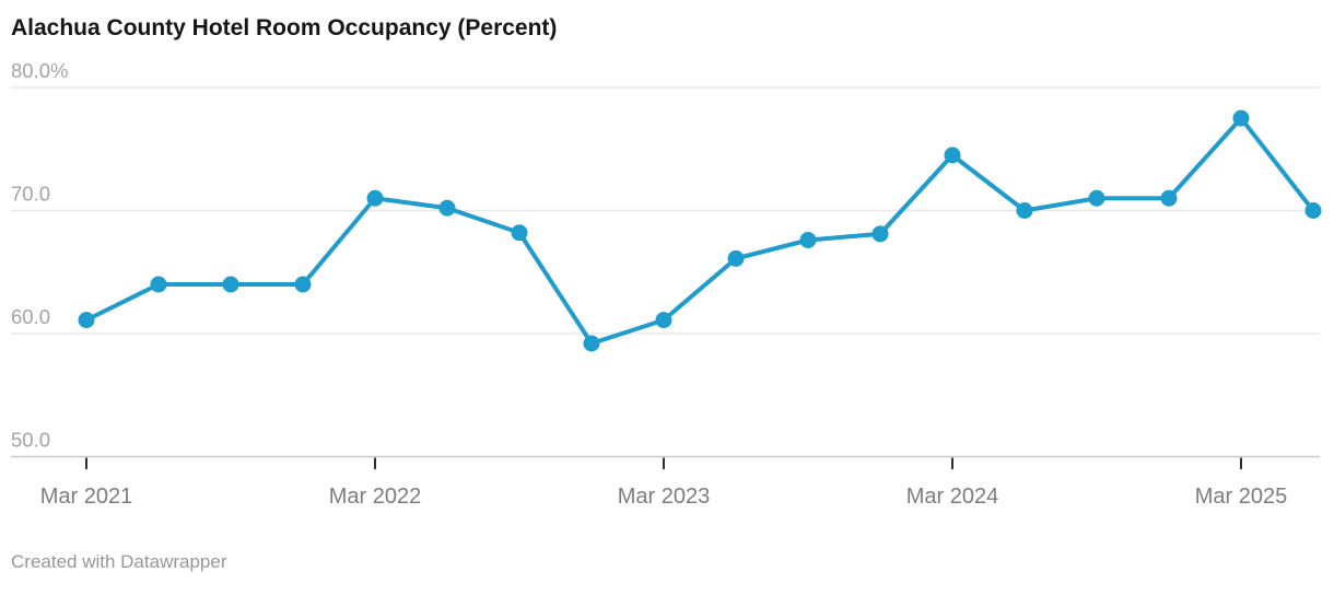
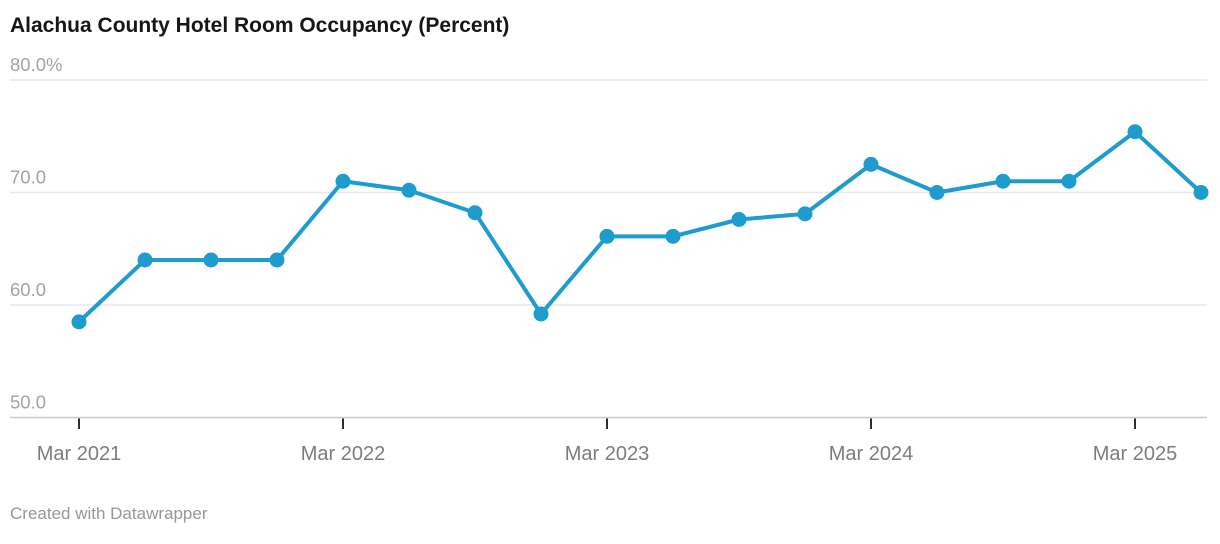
Mar 2021: 61.1% -> 58.5%
Mar 2023: 61.1% -> 66.1%
Mar 2024: 74.5% -> 72.5%
Mar 2025: 77.5% -> 75.4%
